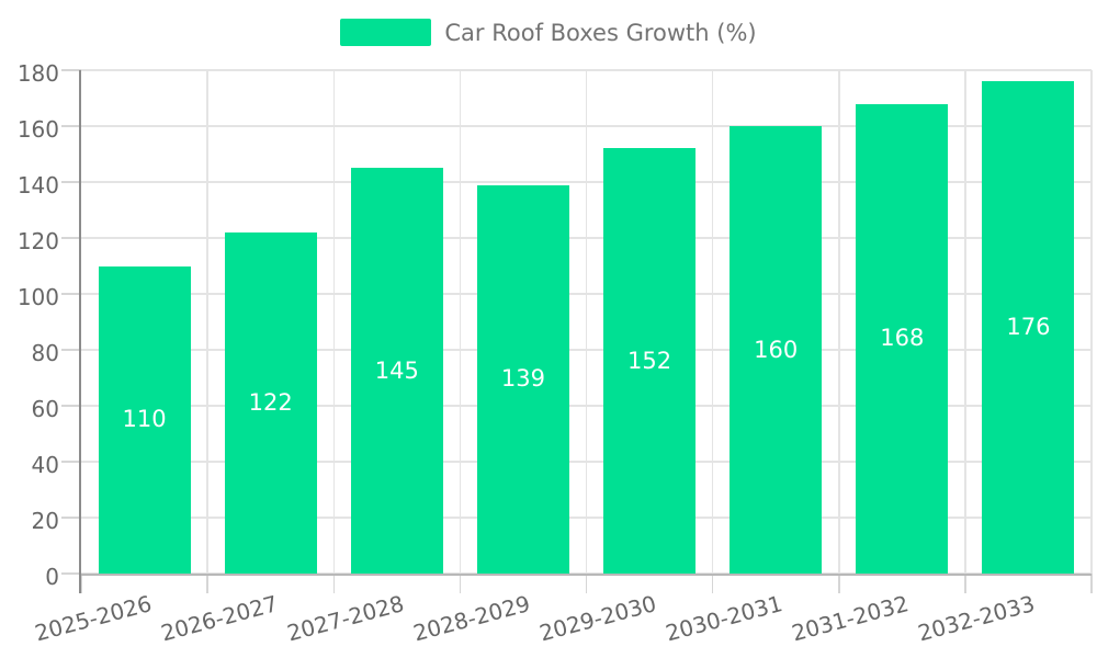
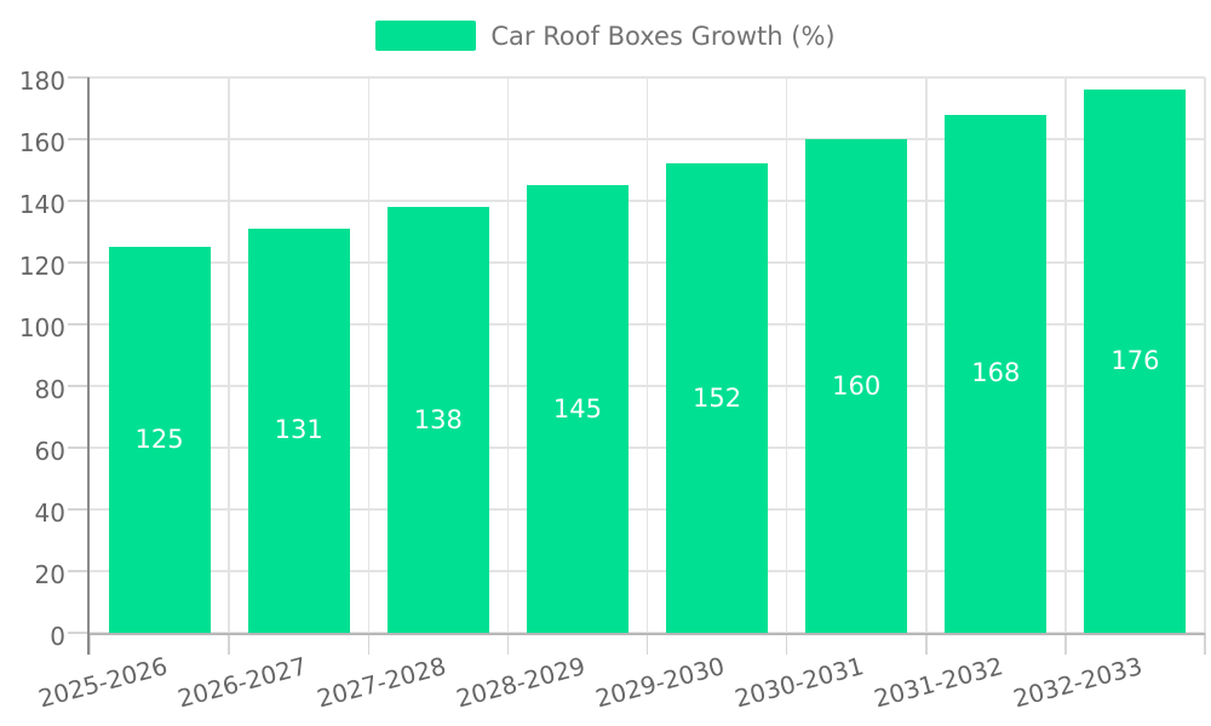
2025-2026: 110 -> 125
2026-2027: 122 -> 131
2027-2028: 145 -> 138
2028-2029: 139 -> 145
